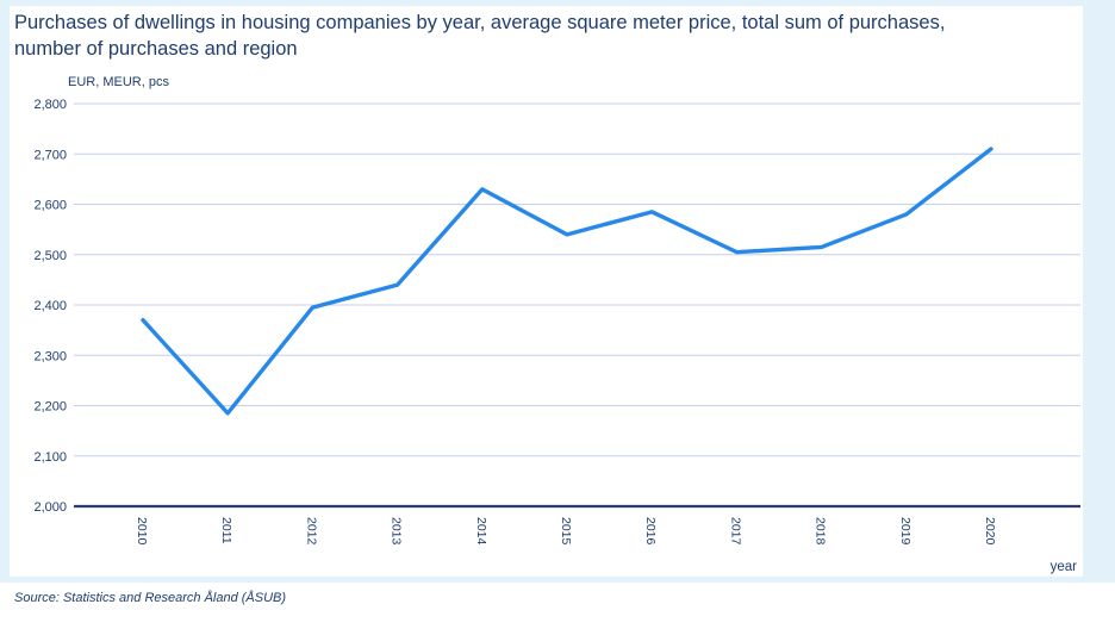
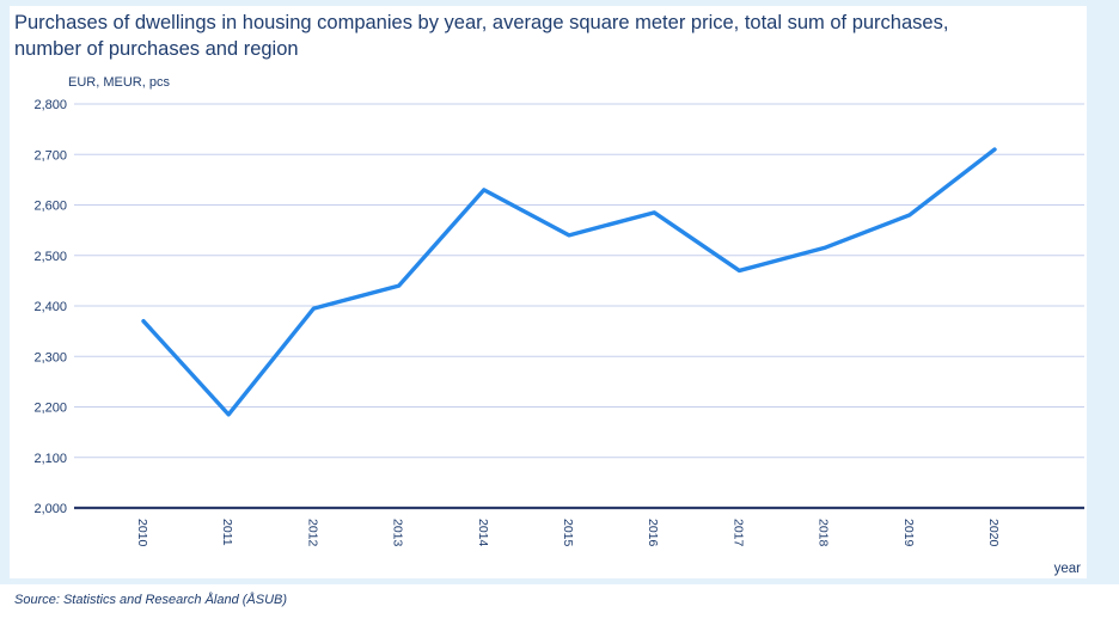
2017: 2500 -> 2470
